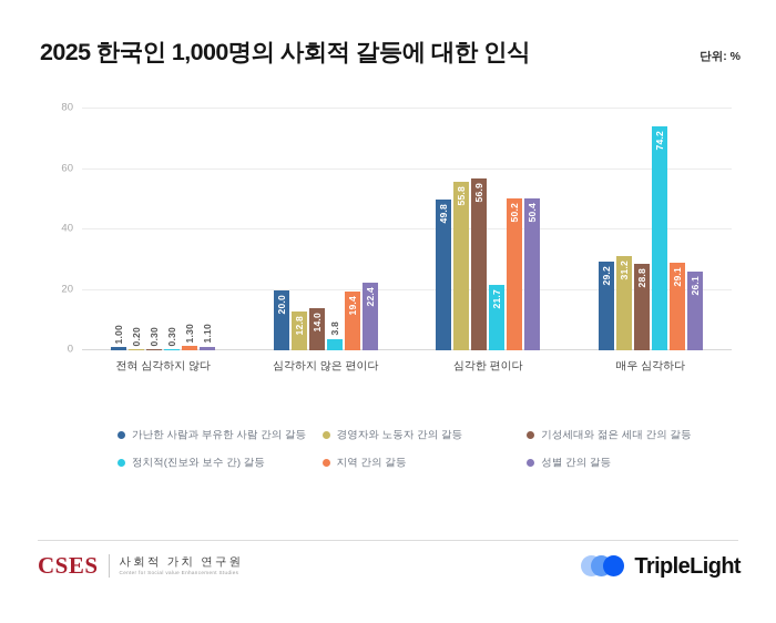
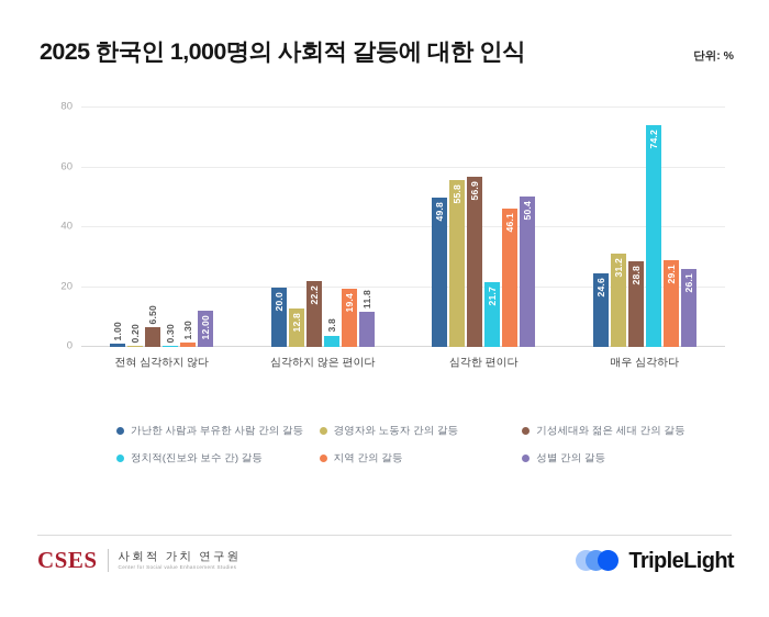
기성세대와 젊은 세대 간의 갈등/전혀 심각하지 않다: 0.30 -> 6.50
성별 간의 갈등/전혀 심각하지 않다: 1.10 -> 12.00
기성세대와 젊은 세대 간의 갈등/심각하지 않은 편이다: 14.0 -> 22.2
성별 간의 갈등/심각하지 않은 편이다: 22.4 -> 11.8
지역 간의 갈등/심각한 편이다: 50.2 -> 46.1
가난한 사람과 부유한 사람 간의 갈등/매우 심각하다: 29.2 -> 24.6
